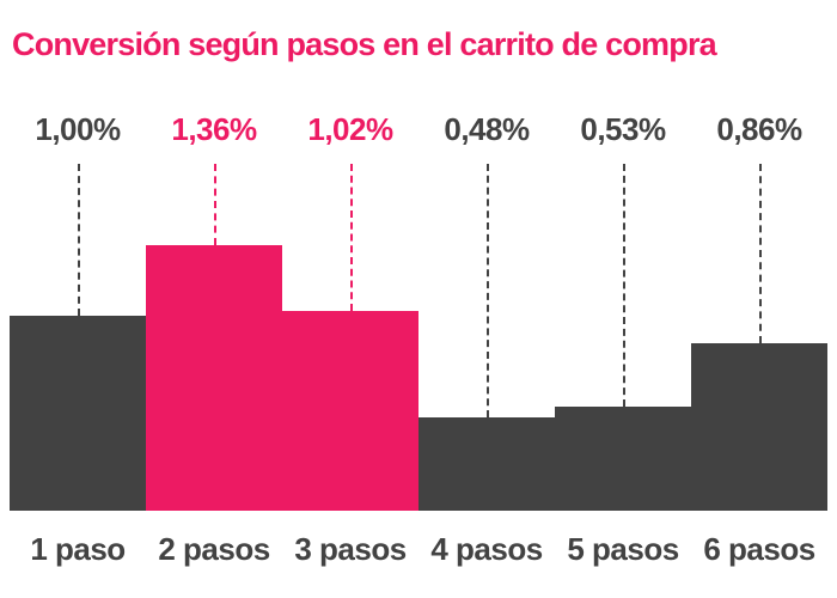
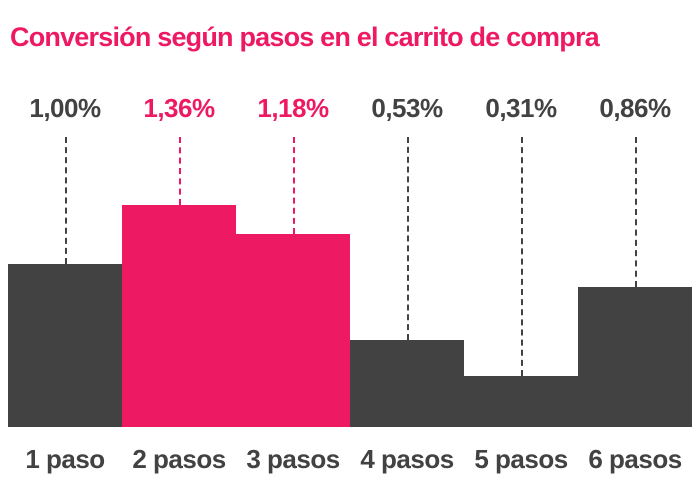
3 pasos: 1,02% -> 1,18%
4 pasos: 0,48% -> 0,53%
5 pasos: 0,53% -> 0,31%
